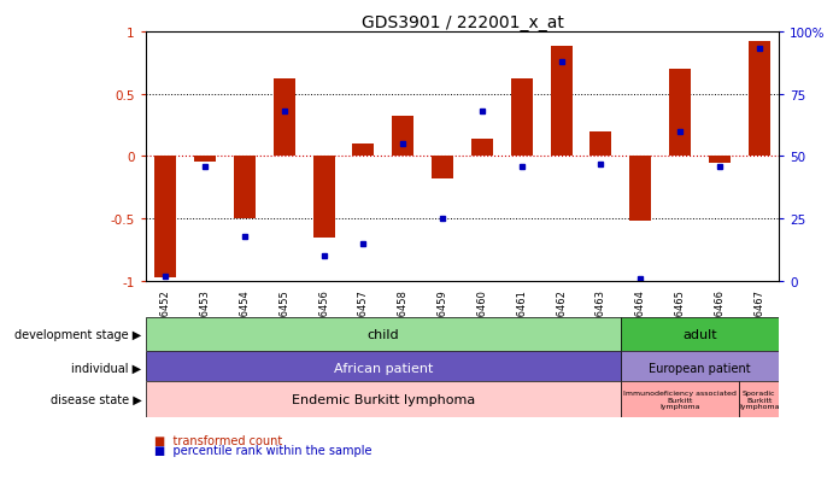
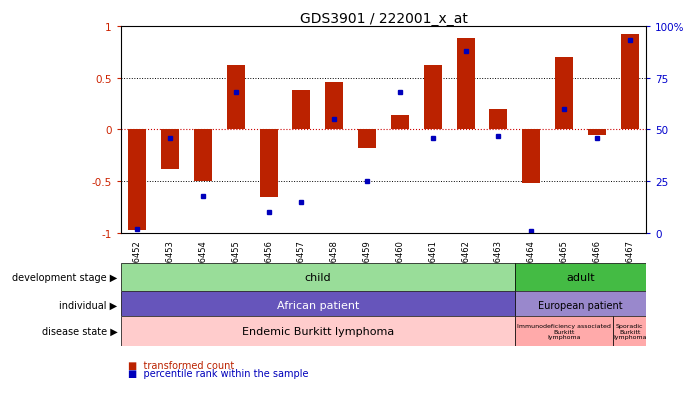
GSM656453: -0.04 -> -0.38
GSM656457: 0.10 -> 0.38
GSM656458: 0.32 -> 0.46
